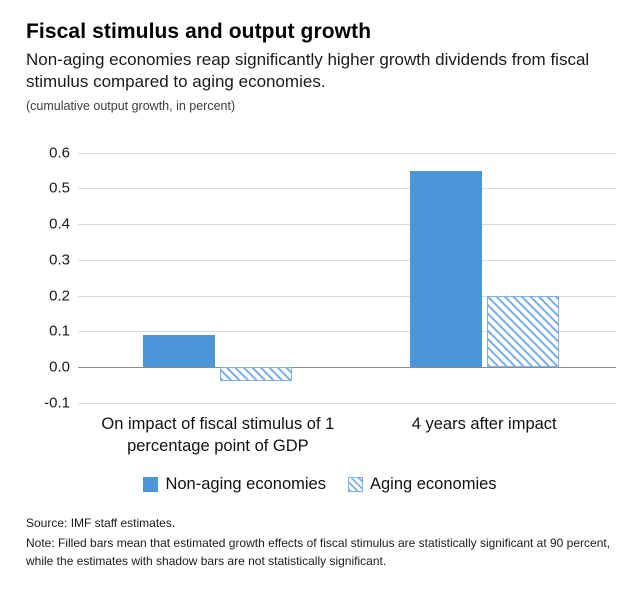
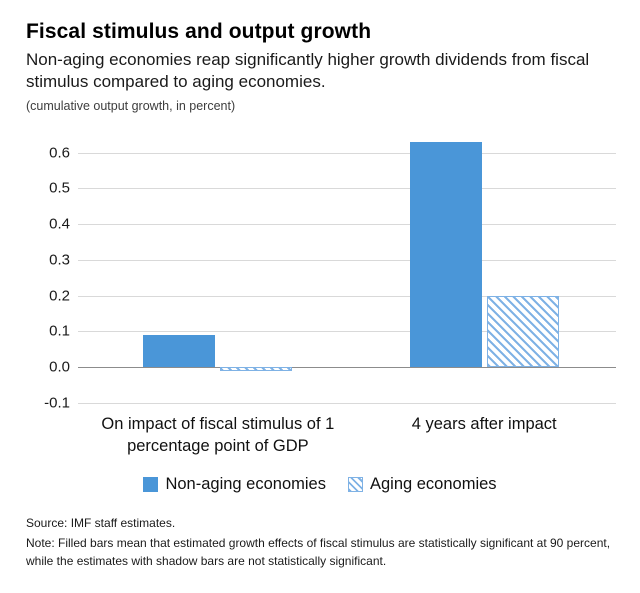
Aging economies/On impact of fiscal stimulus of 1 percentage point of GDP: -0.04 -> -0.01
Non-aging economies/4 years after impact: 0.55 -> 0.63
